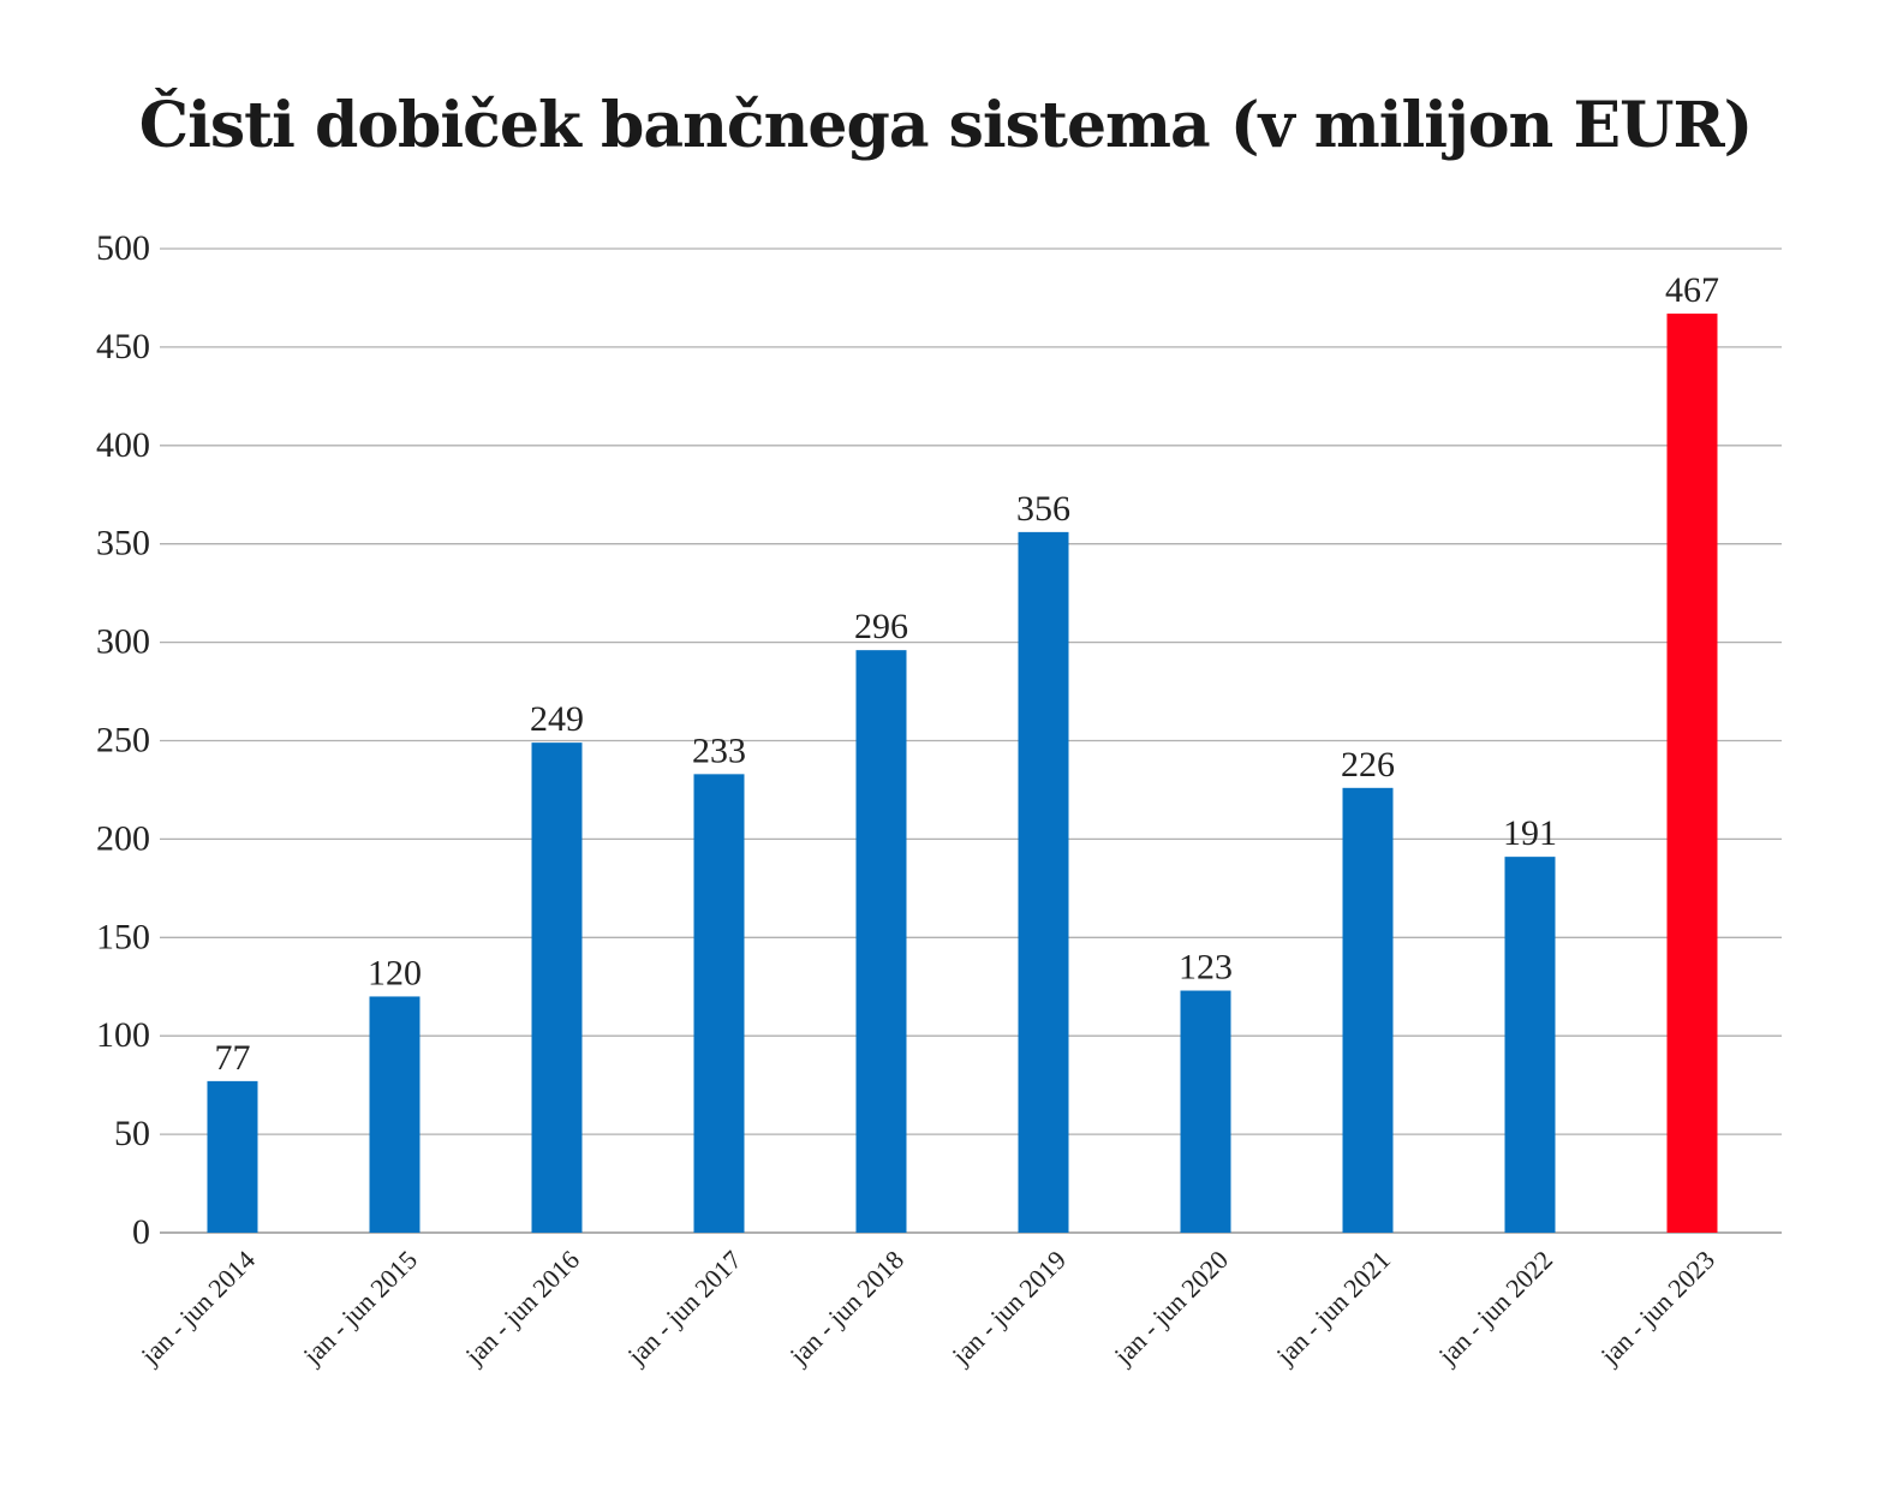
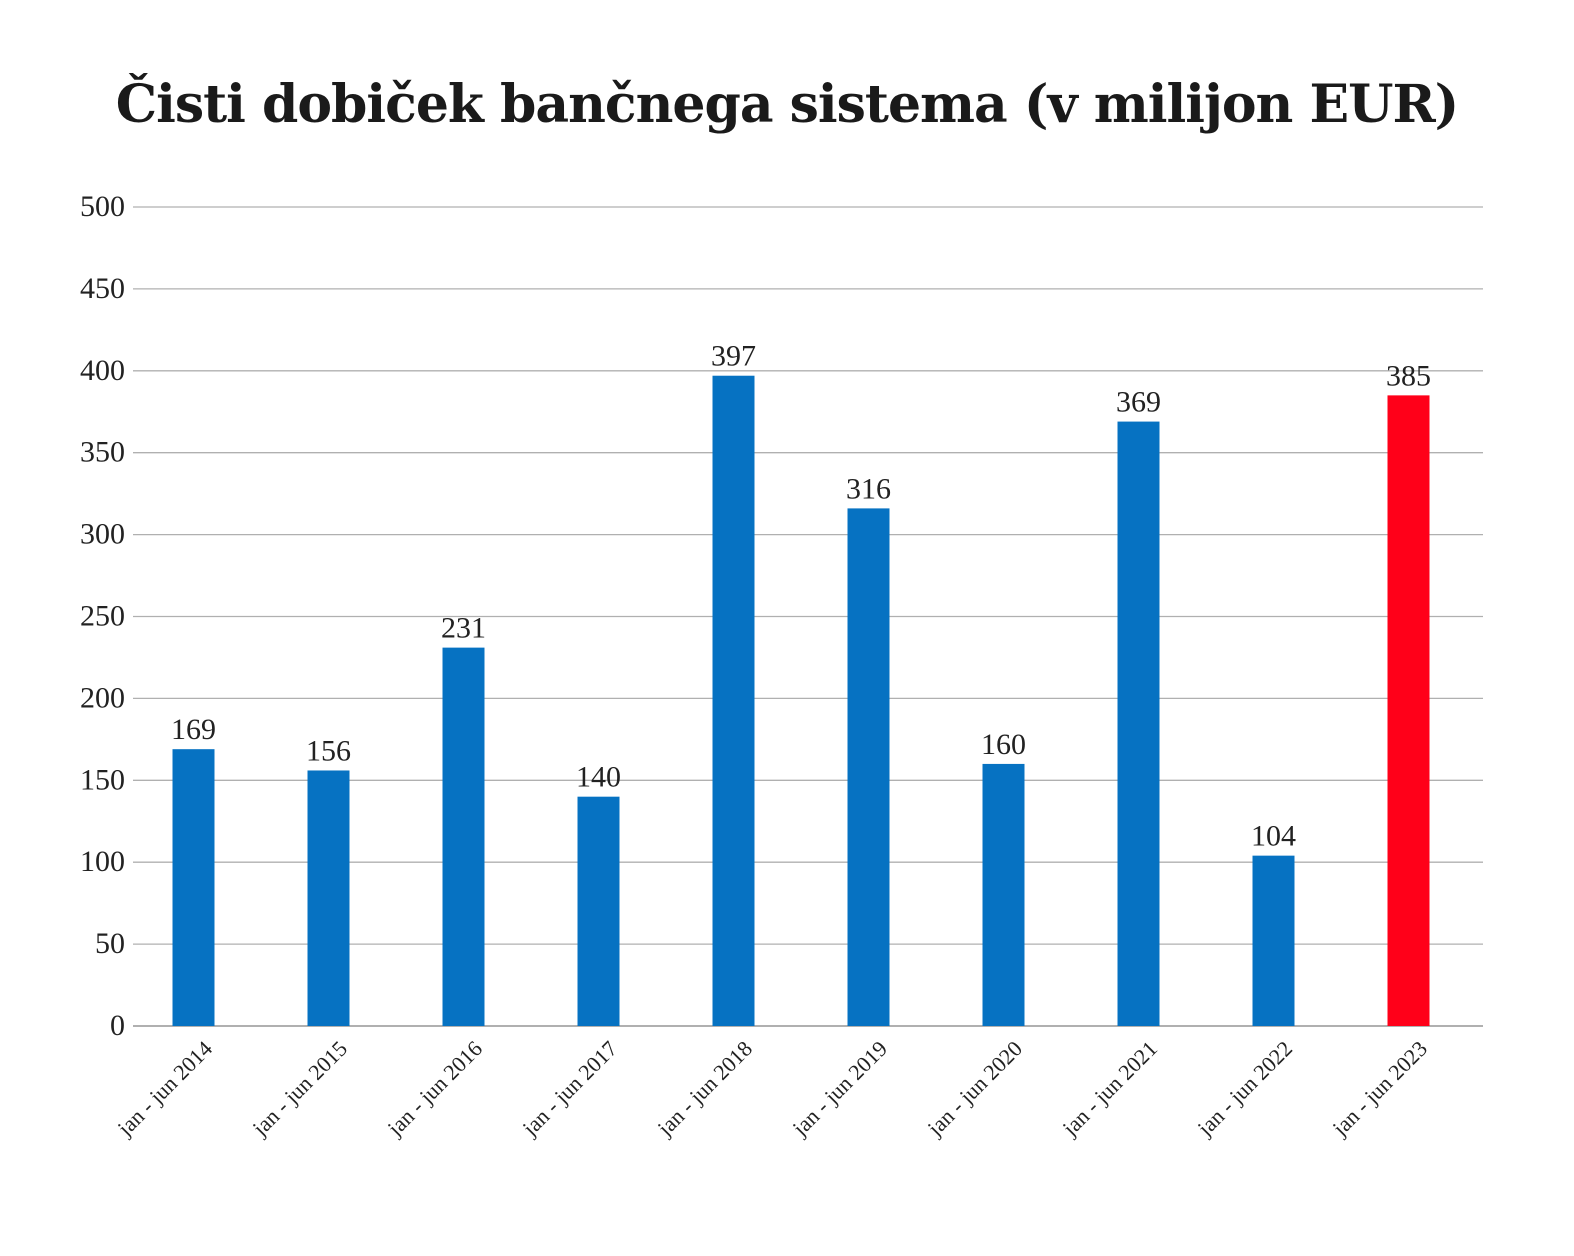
jan - jun 2014: 77 -> 169
jan - jun 2015: 120 -> 156
jan - jun 2016: 249 -> 231
jan - jun 2017: 233 -> 140
jan - jun 2018: 296 -> 397
jan - jun 2019: 356 -> 316
jan - jun 2020: 123 -> 160
jan - jun 2021: 226 -> 369
jan - jun 2022: 191 -> 104
jan - jun 2023: 467 -> 385
